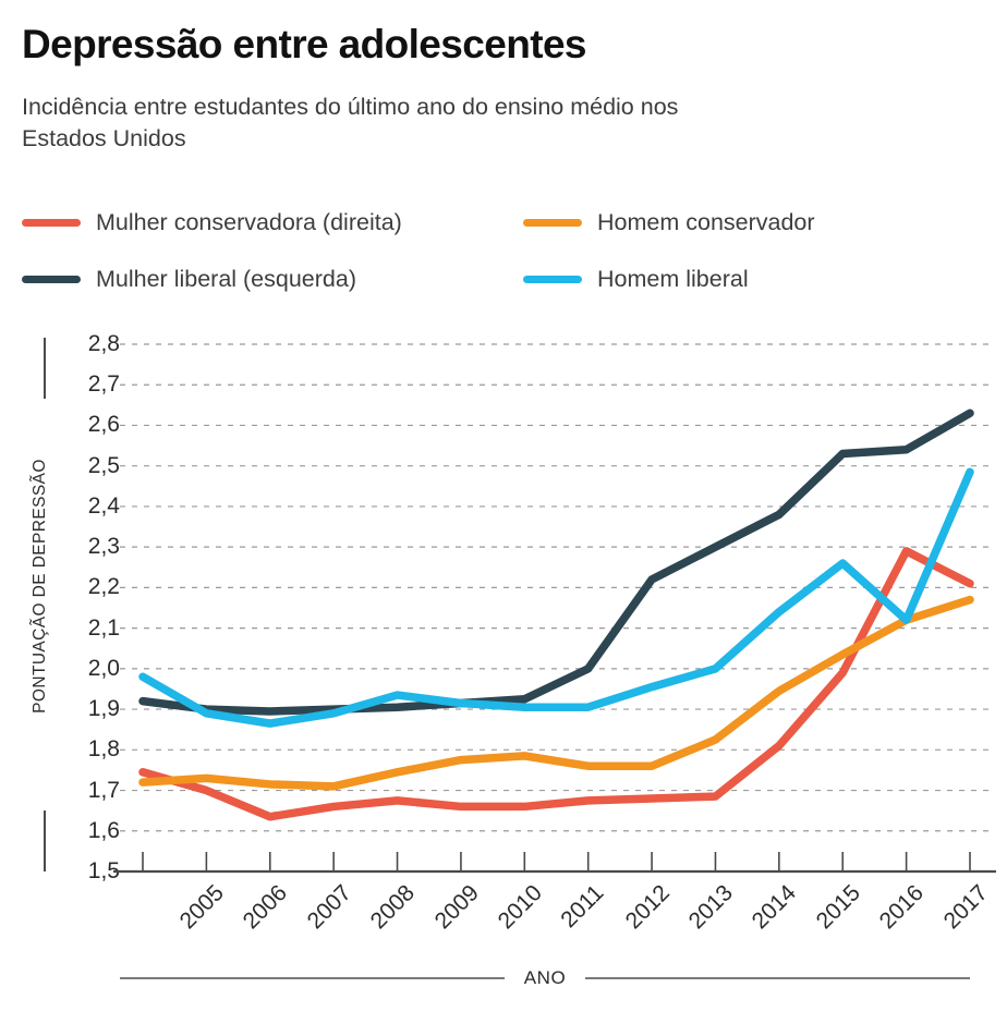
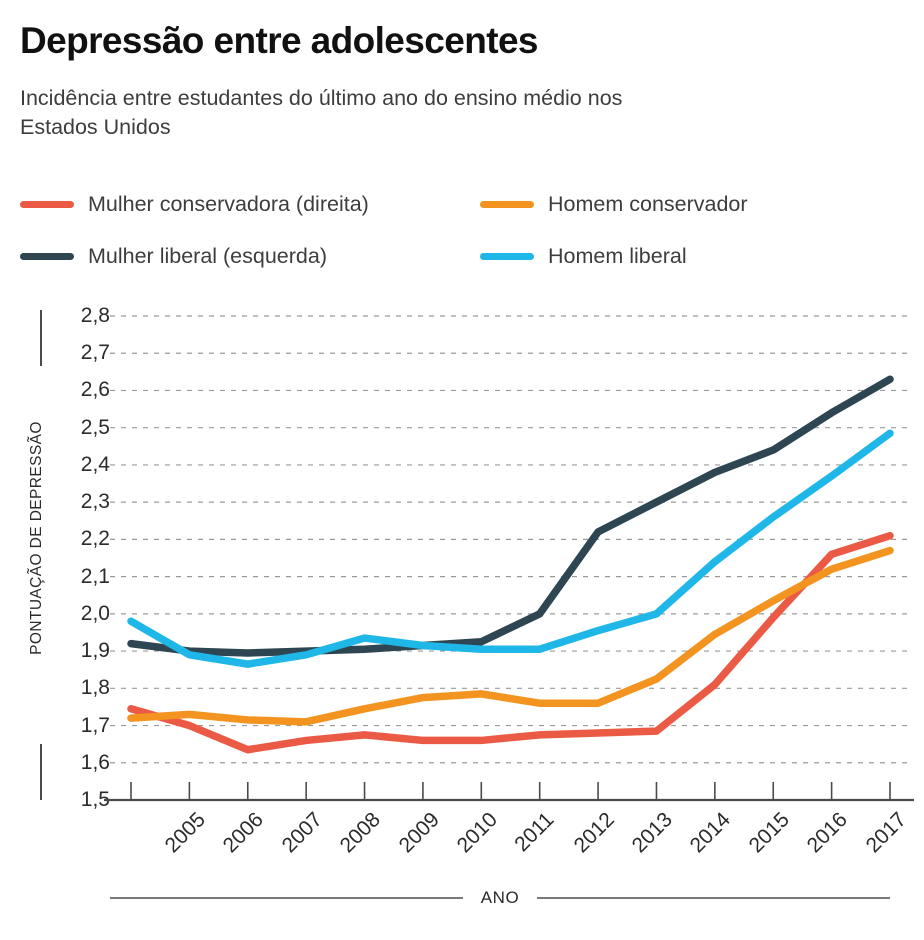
Mulher liberal (esquerda)/2016: 2,53 -> 2,44
Mulher conservadora (direita)/2017: 2,29 -> 2,16
Homem liberal/2017: 2,12 -> 2,37
